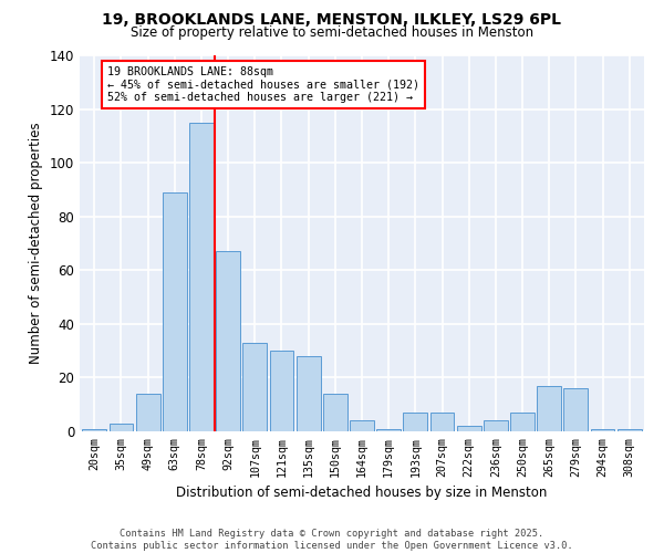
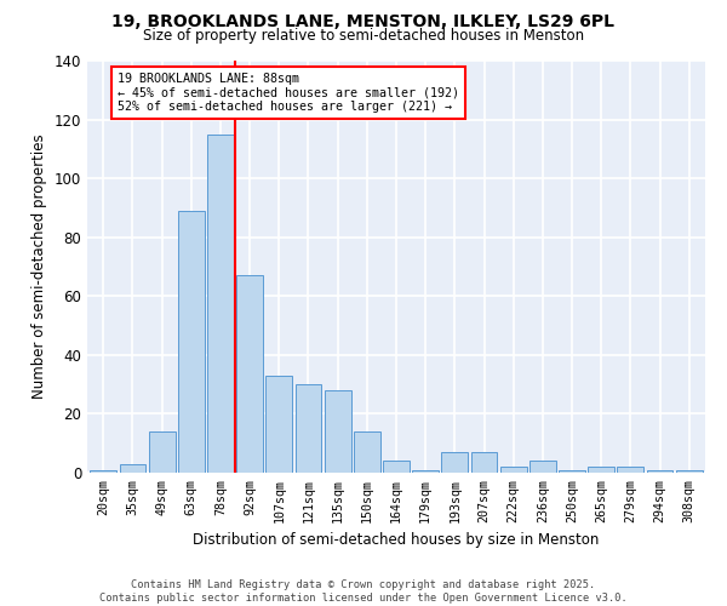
250sqm: 7 -> 1
265sqm: 17 -> 2
279sqm: 16 -> 2
